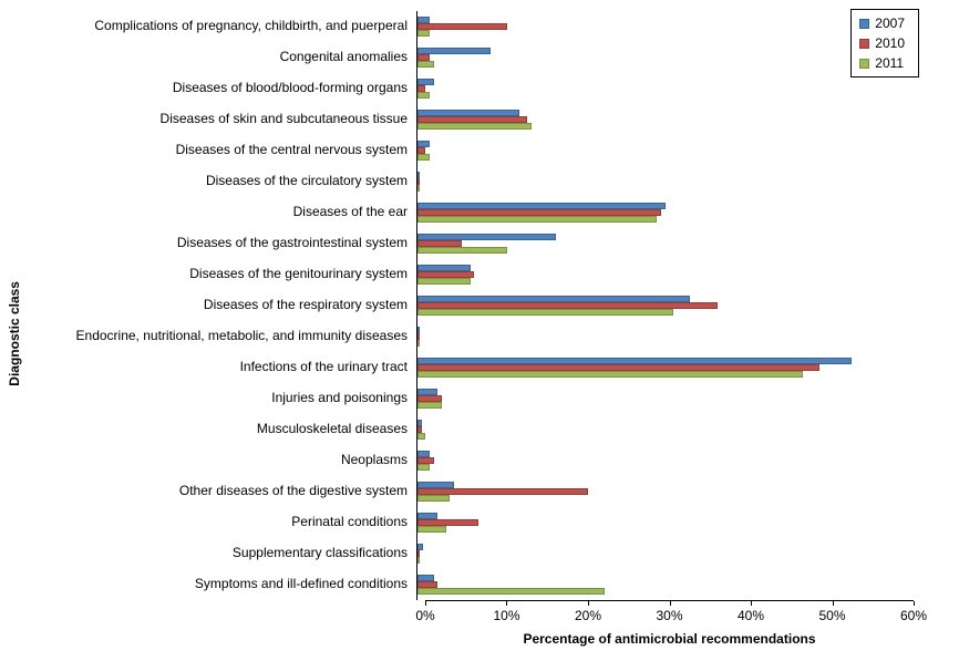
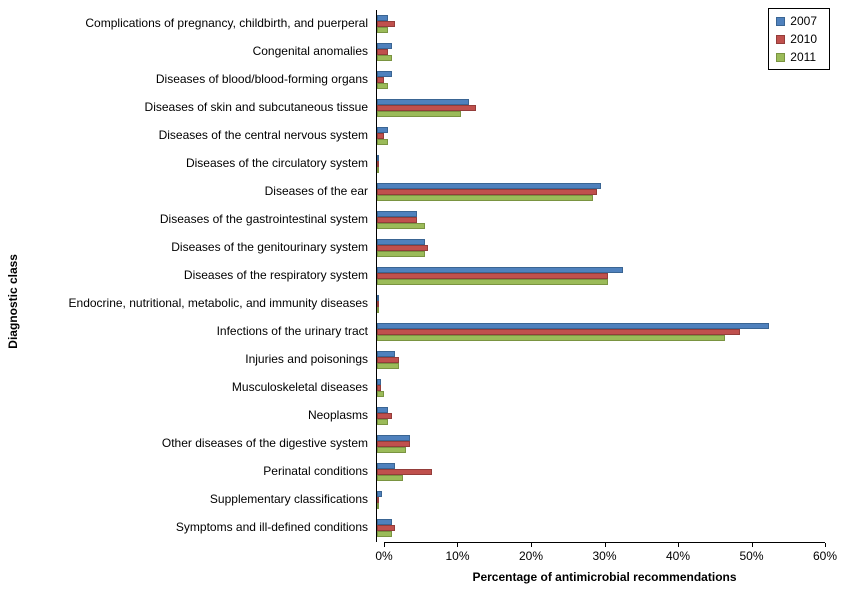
2010/Complications of pregnancy, childbirth, and puerperal: 11% -> 2%
2007/Congenital anomalies: 9% -> 2%
2011/Diseases of skin and subcutaneous tissue: 14% -> 12%
2007/Diseases of the gastrointestinal system: 17% -> 6%
2011/Diseases of the gastrointestinal system: 11% -> 6%
2010/Diseases of the respiratory system: 37% -> 32%
2010/Other diseases of the digestive system: 21% -> 4%
2011/Symptoms and ill-defined conditions: 23% -> 2%
